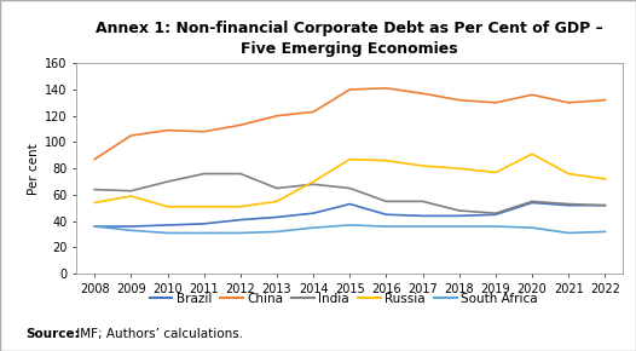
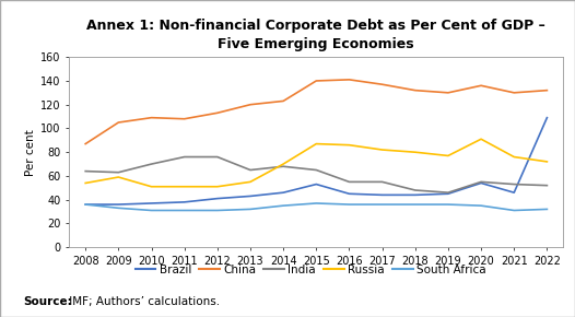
Brazil/2021: 52 -> 46
Brazil/2022: 52 -> 109
